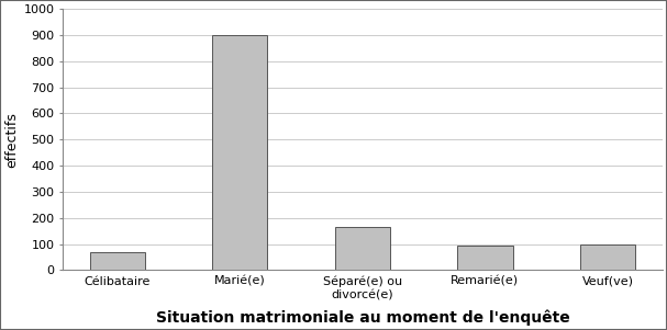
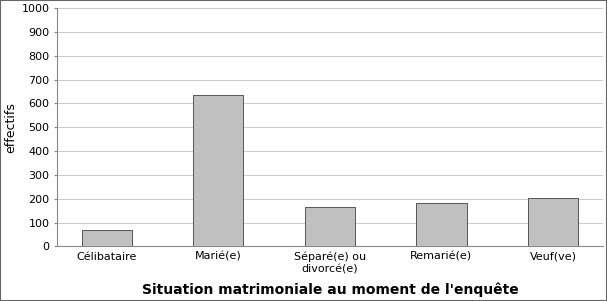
Marié(e): 900 -> 635
Remarié(e): 95 -> 180
Veuf(ve): 100 -> 205
